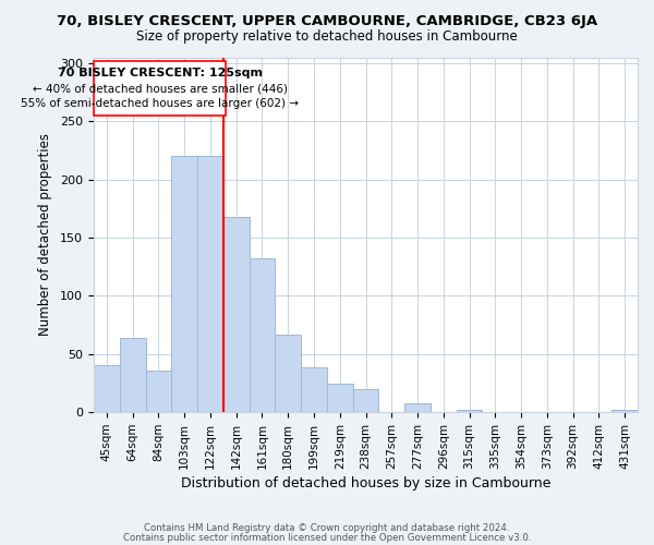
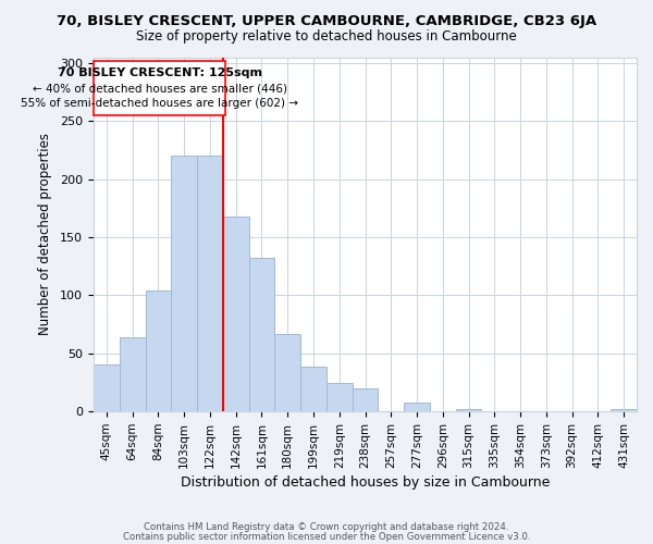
84sqm: 36 -> 104
